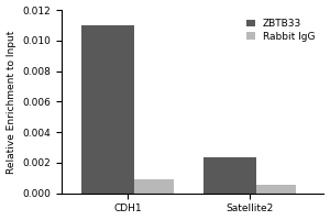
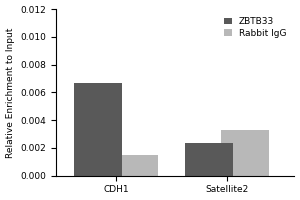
ZBTB33/CDH1: 0.0110 -> 0.0067
Rabbit IgG/CDH1: 0.0009 -> 0.0015
Rabbit IgG/Satellite2: 0.0006 -> 0.0033
